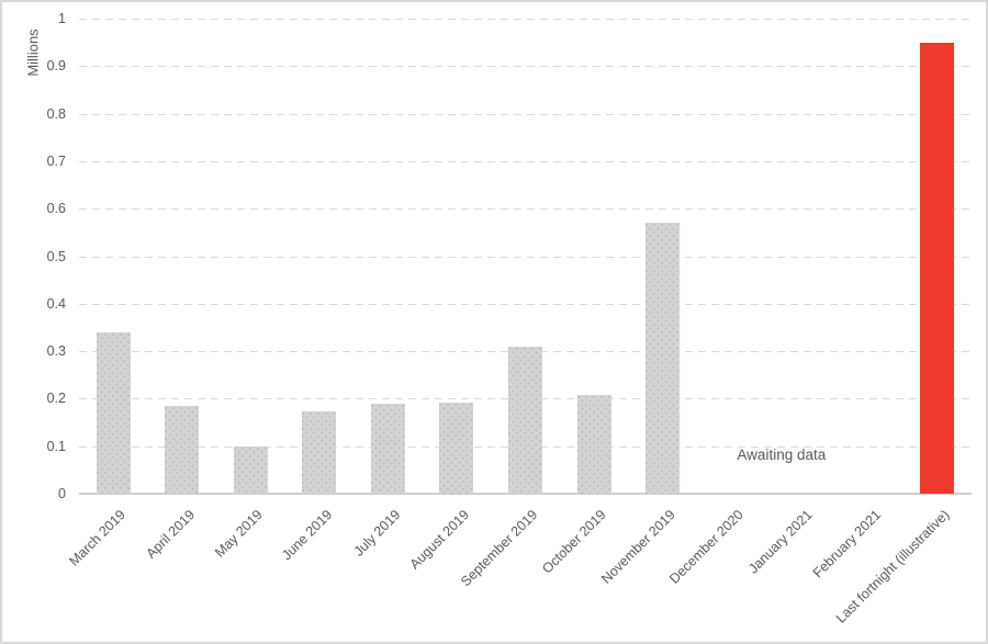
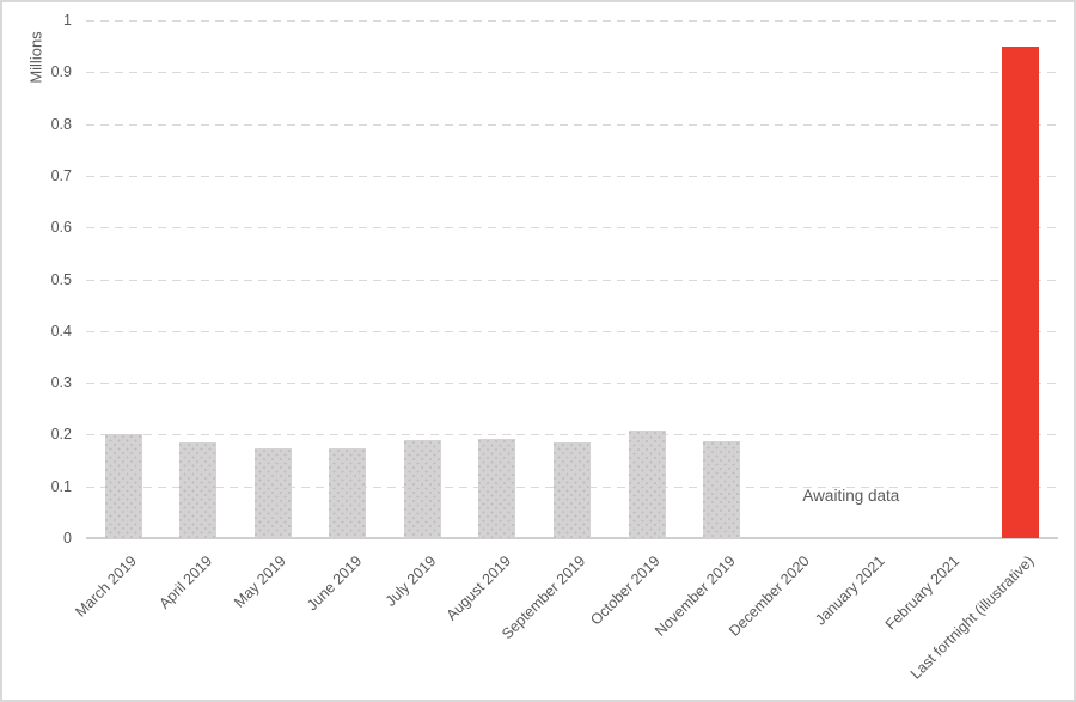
March 2019: 0.34 -> 0.20
May 2019: 0.10 -> 0.17
September 2019: 0.31 -> 0.18
November 2019: 0.57 -> 0.19
